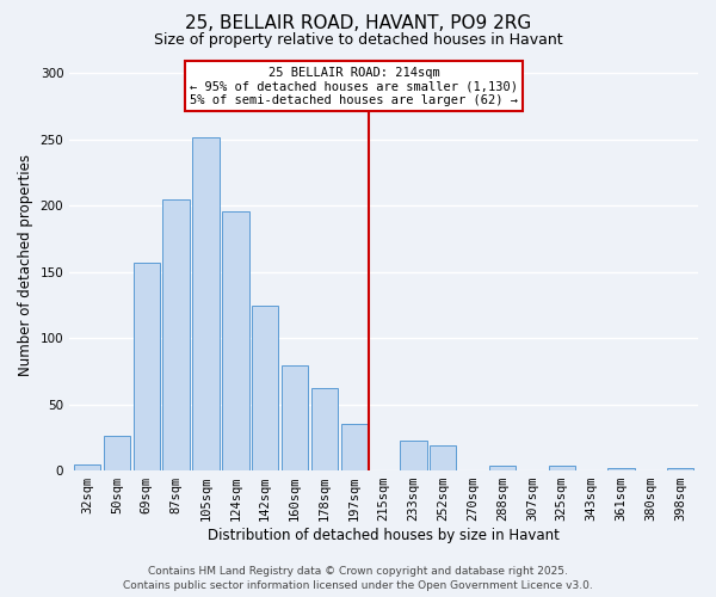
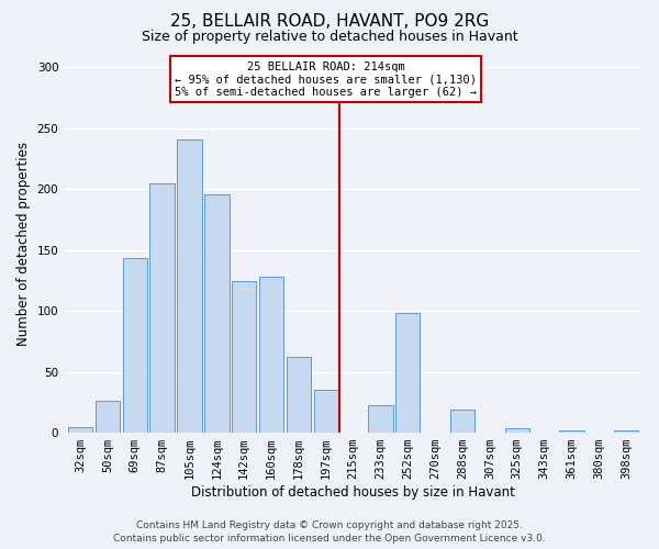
69sqm: 157 -> 143
105sqm: 251 -> 241
160sqm: 79 -> 128
252sqm: 19 -> 98
288sqm: 4 -> 19
